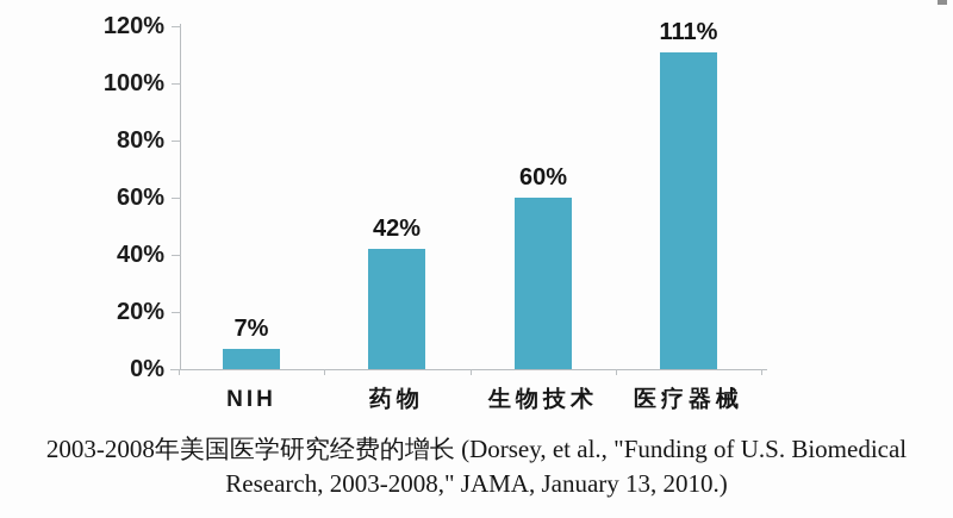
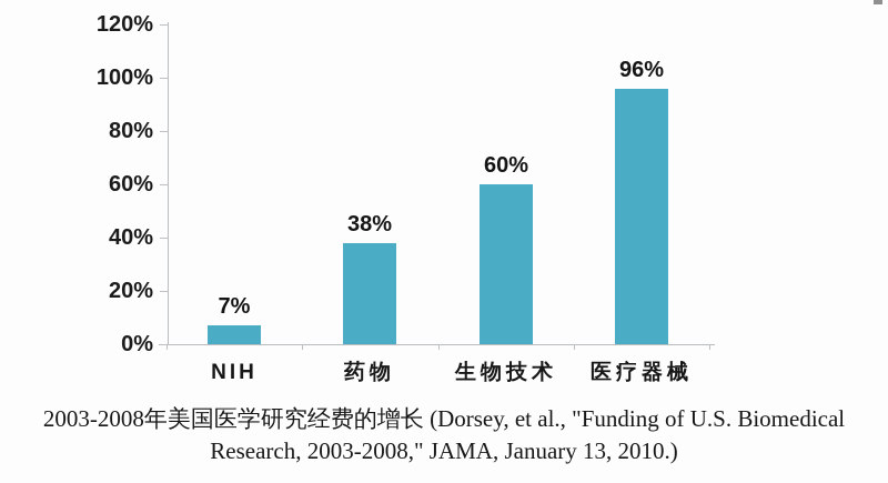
药物: 42% -> 38%
医疗器械: 111% -> 96%
